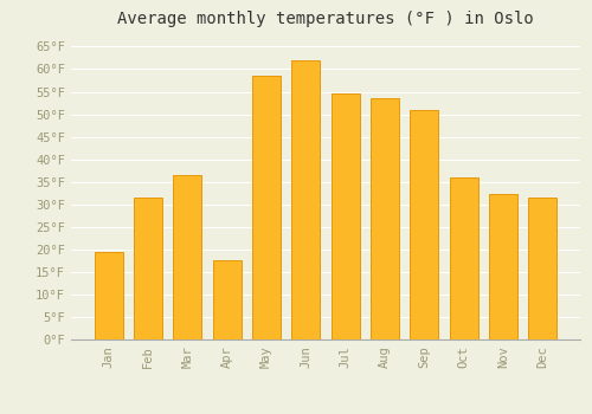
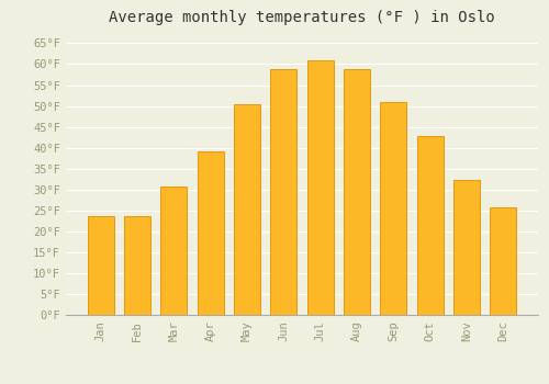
Jan: 19.5°F -> 23.5°F
Feb: 31.5°F -> 23.7°F
Mar: 36.5°F -> 30.7°F
Apr: 17.5°F -> 39.2°F
May: 58.5°F -> 50.5°F
Jun: 62.0°F -> 58.8°F
Jul: 54.5°F -> 60.8°F
Aug: 53.5°F -> 58.8°F
Oct: 36.0°F -> 42.8°F
Dec: 31.5°F -> 25.7°F
